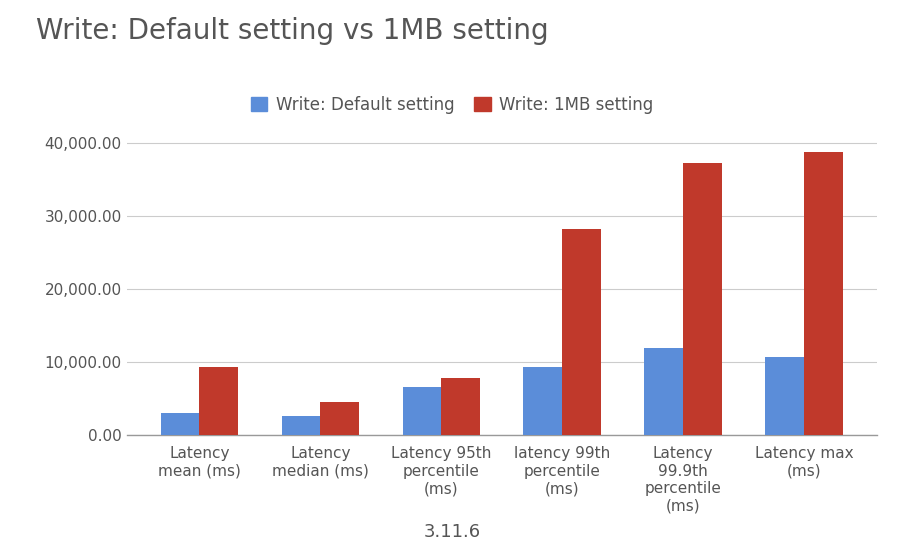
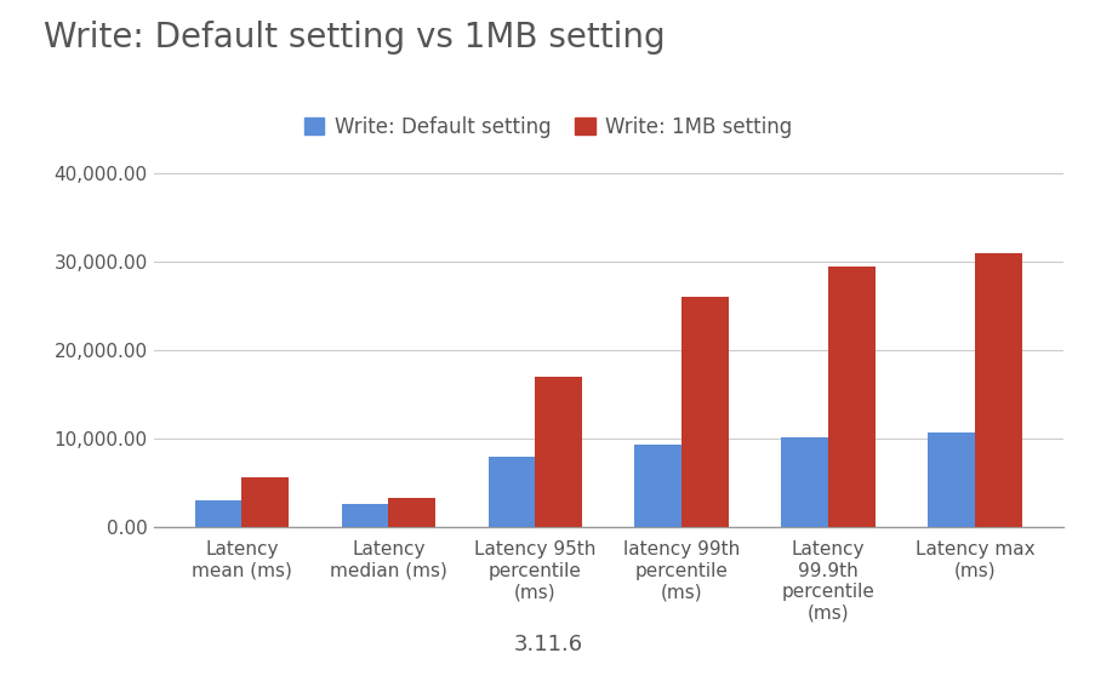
Write: 1MB setting/Latency mean (ms): 9,400 -> 5,700
Write: 1MB setting/Latency median (ms): 4,600 -> 3,300
Write: Default setting/Latency 95th percentile (ms): 6,600 -> 8,000
Write: 1MB setting/Latency 95th percentile (ms): 7,800 -> 17,000
Write: 1MB setting/latency 99th percentile (ms): 28,200 -> 26,000
Write: Default setting/Latency 99.9th percentile (ms): 12,000 -> 10,200
Write: 1MB setting/Latency 99.9th percentile (ms): 37,200 -> 29,500
Write: 1MB setting/Latency max (ms): 38,800 -> 31,000
